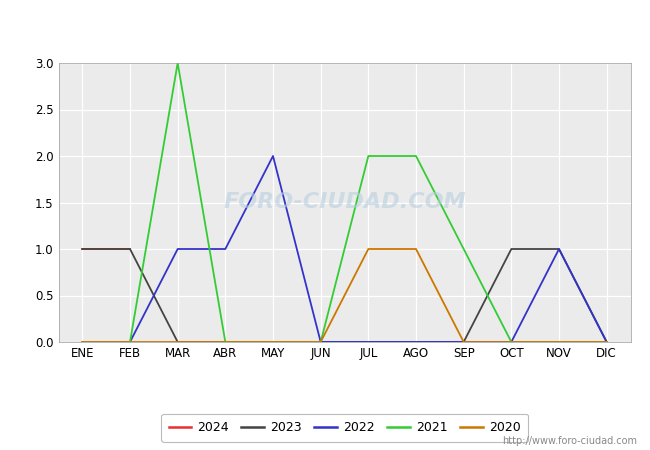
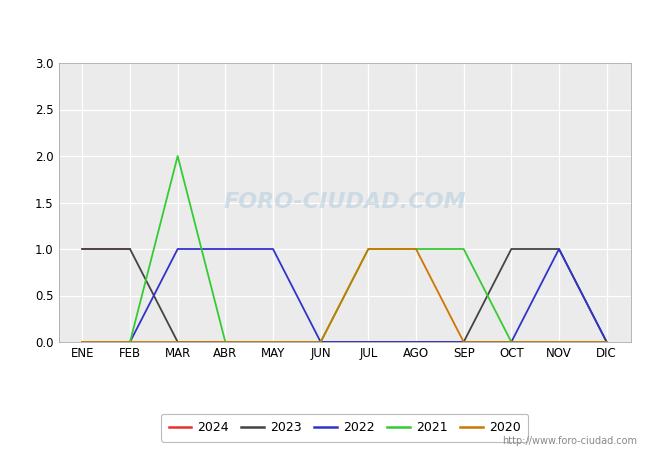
2021/MAR: 3 -> 2
2022/MAY: 2 -> 1
2021/JUL: 2 -> 1
2021/AGO: 2 -> 1
